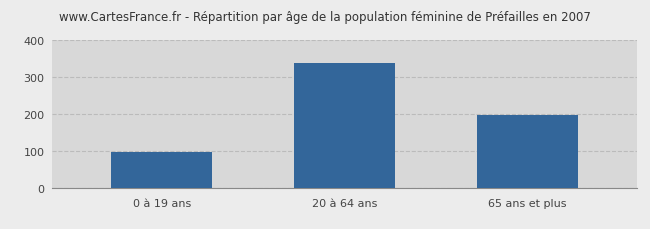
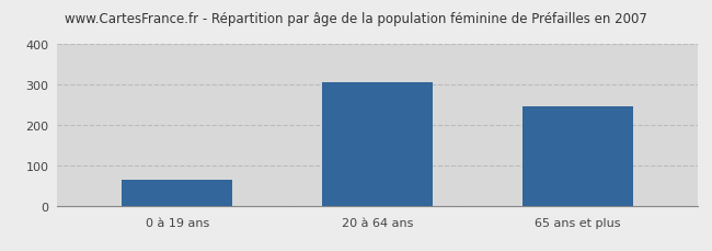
0 à 19 ans: 97 -> 65
20 à 64 ans: 338 -> 305
65 ans et plus: 196 -> 245
